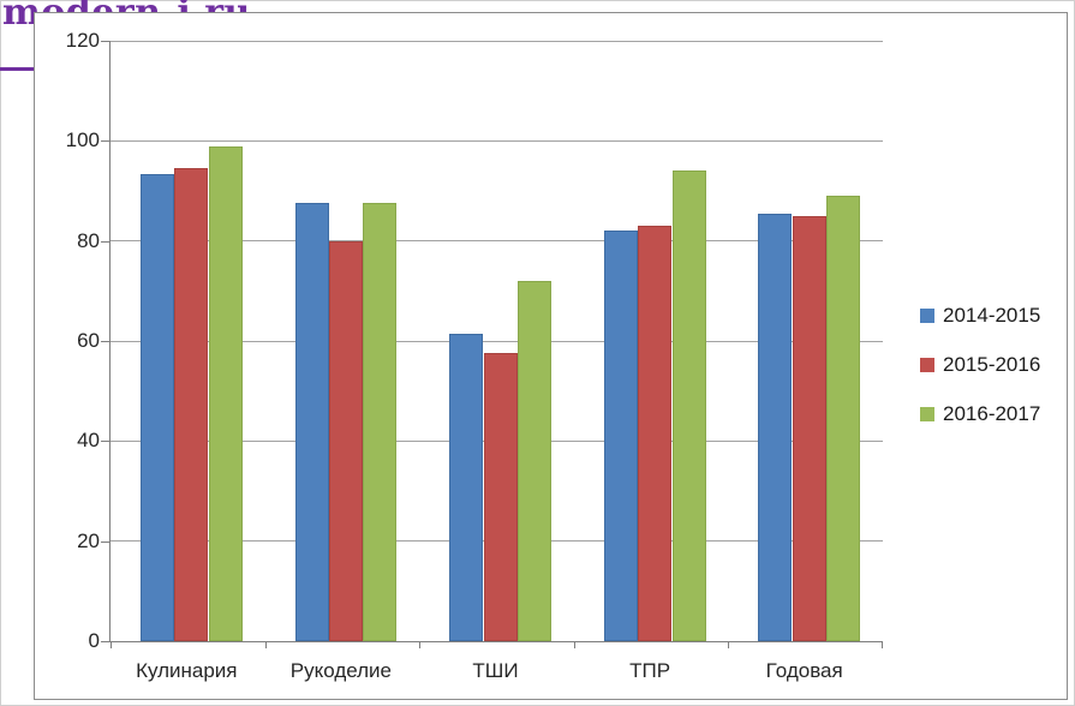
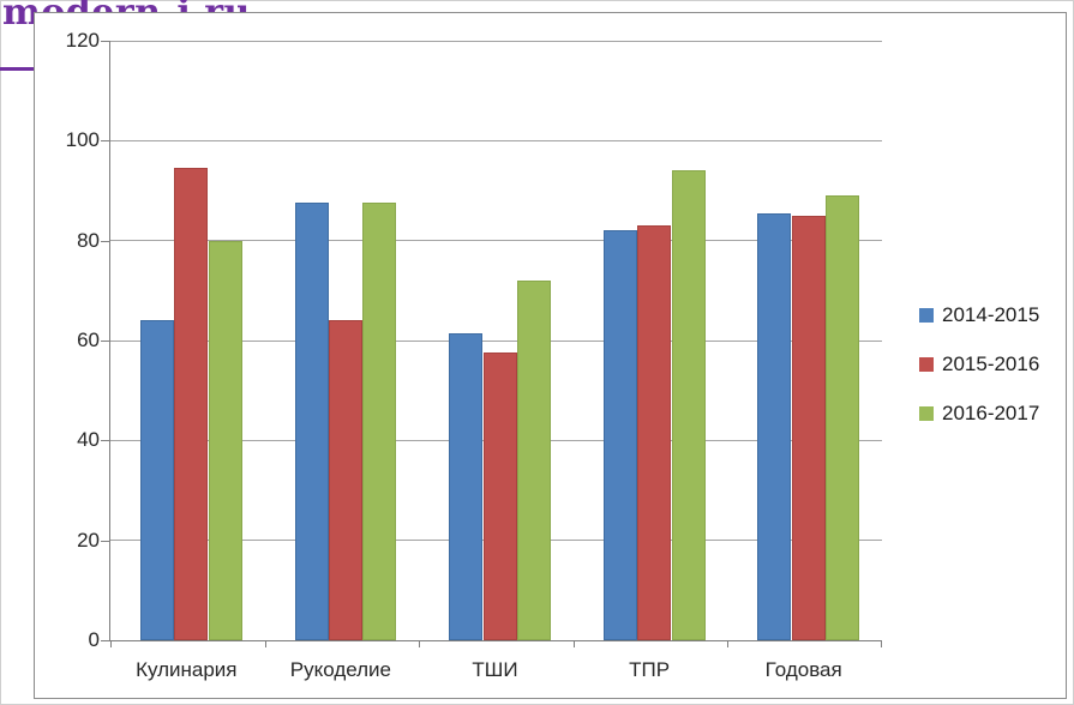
2014-2015/Кулинария: 93 -> 64
2016-2017/Кулинария: 99 -> 80
2015-2016/Рукоделие: 80 -> 64
